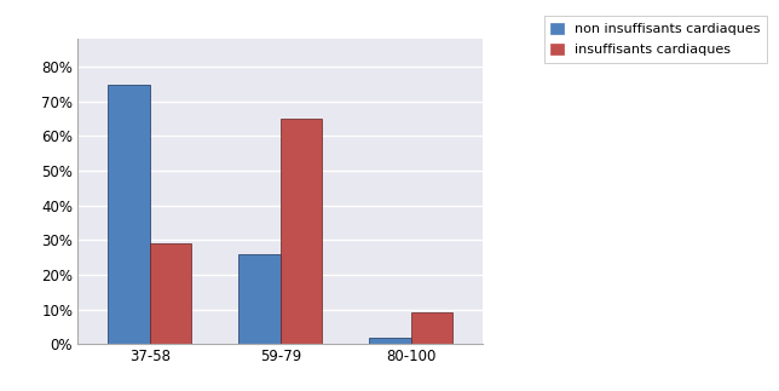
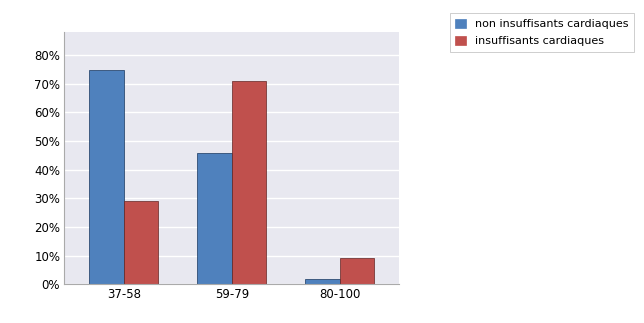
non insuffisants cardiaques/59-79: 26% -> 46%
insuffisants cardiaques/59-79: 65% -> 71%
